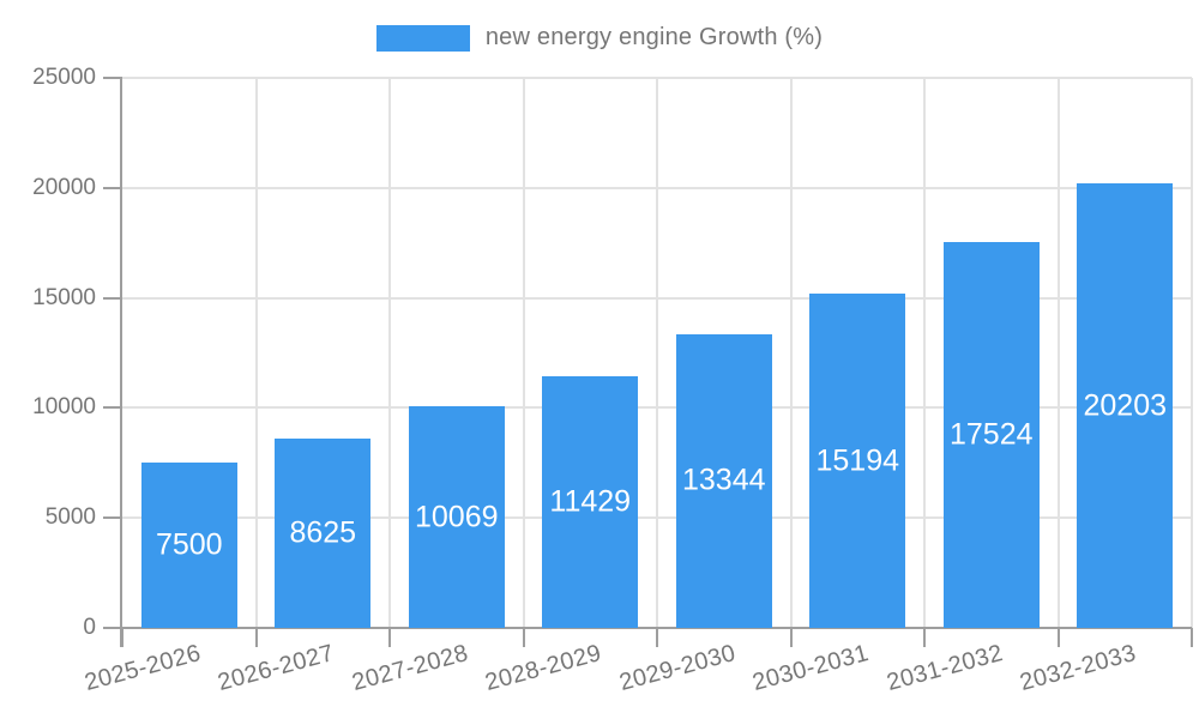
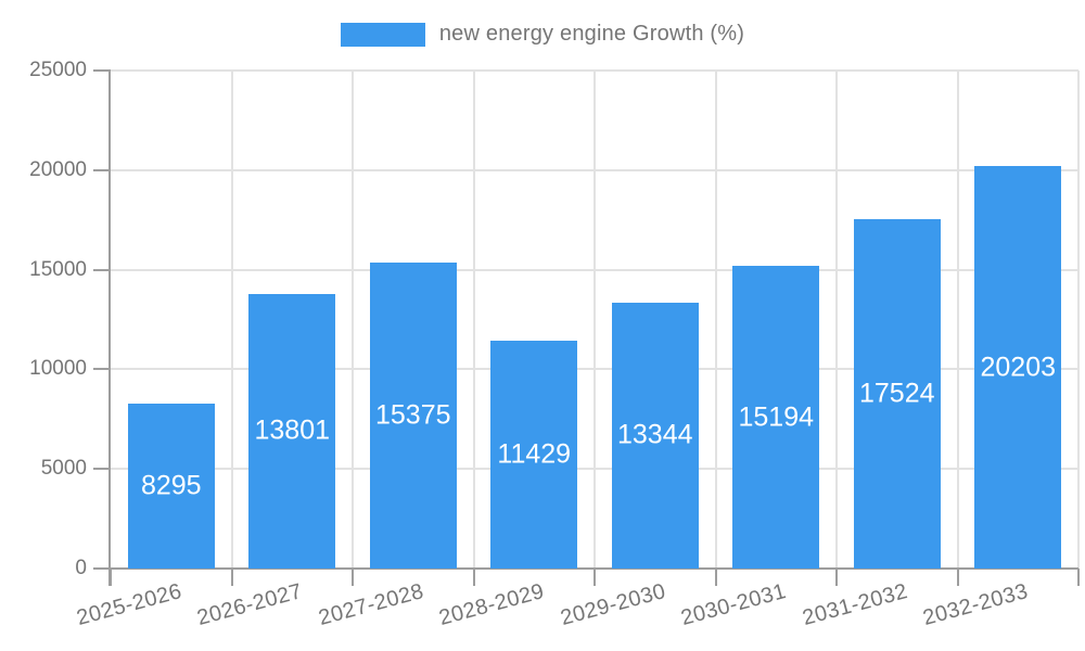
2025-2026: 7500 -> 8295
2026-2027: 8625 -> 13801
2027-2028: 10069 -> 15375
